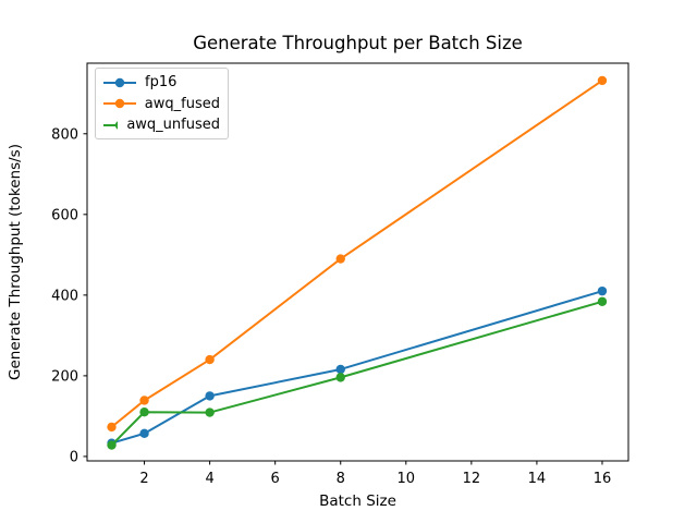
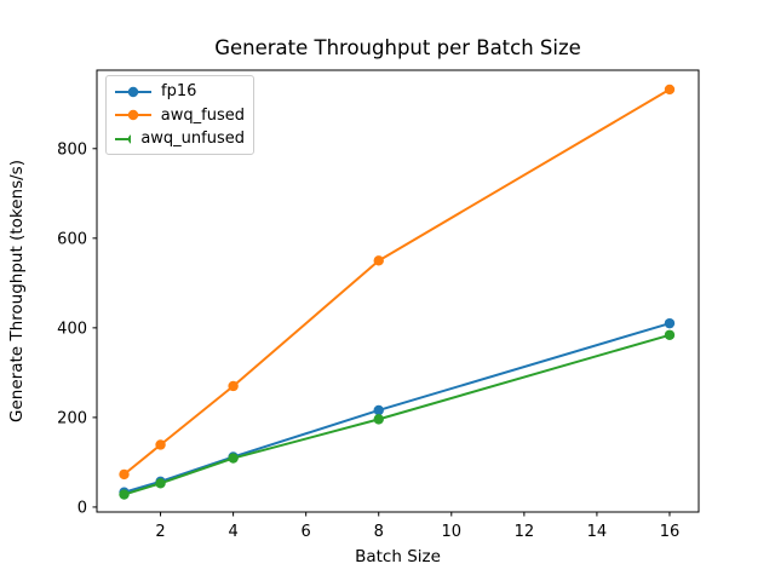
awq_unfused/2: 110 -> 50
fp16/4: 150 -> 110
awq_fused/4: 240 -> 270
awq_fused/8: 490 -> 550
